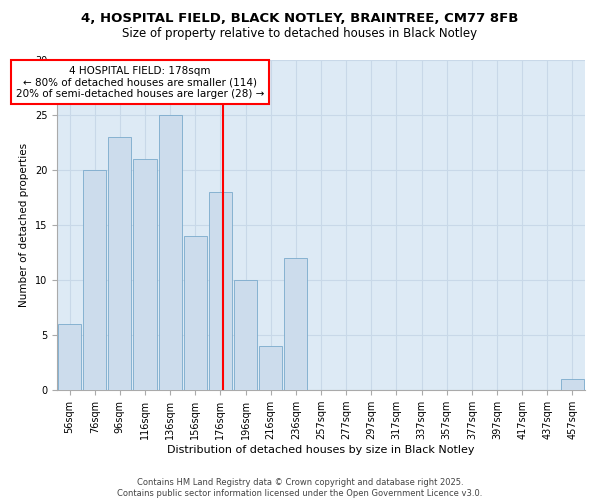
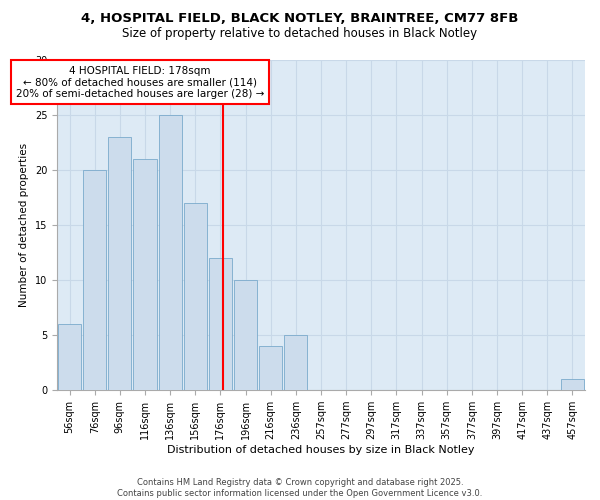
156sqm: 14 -> 17
176sqm: 18 -> 12
236sqm: 12 -> 5
